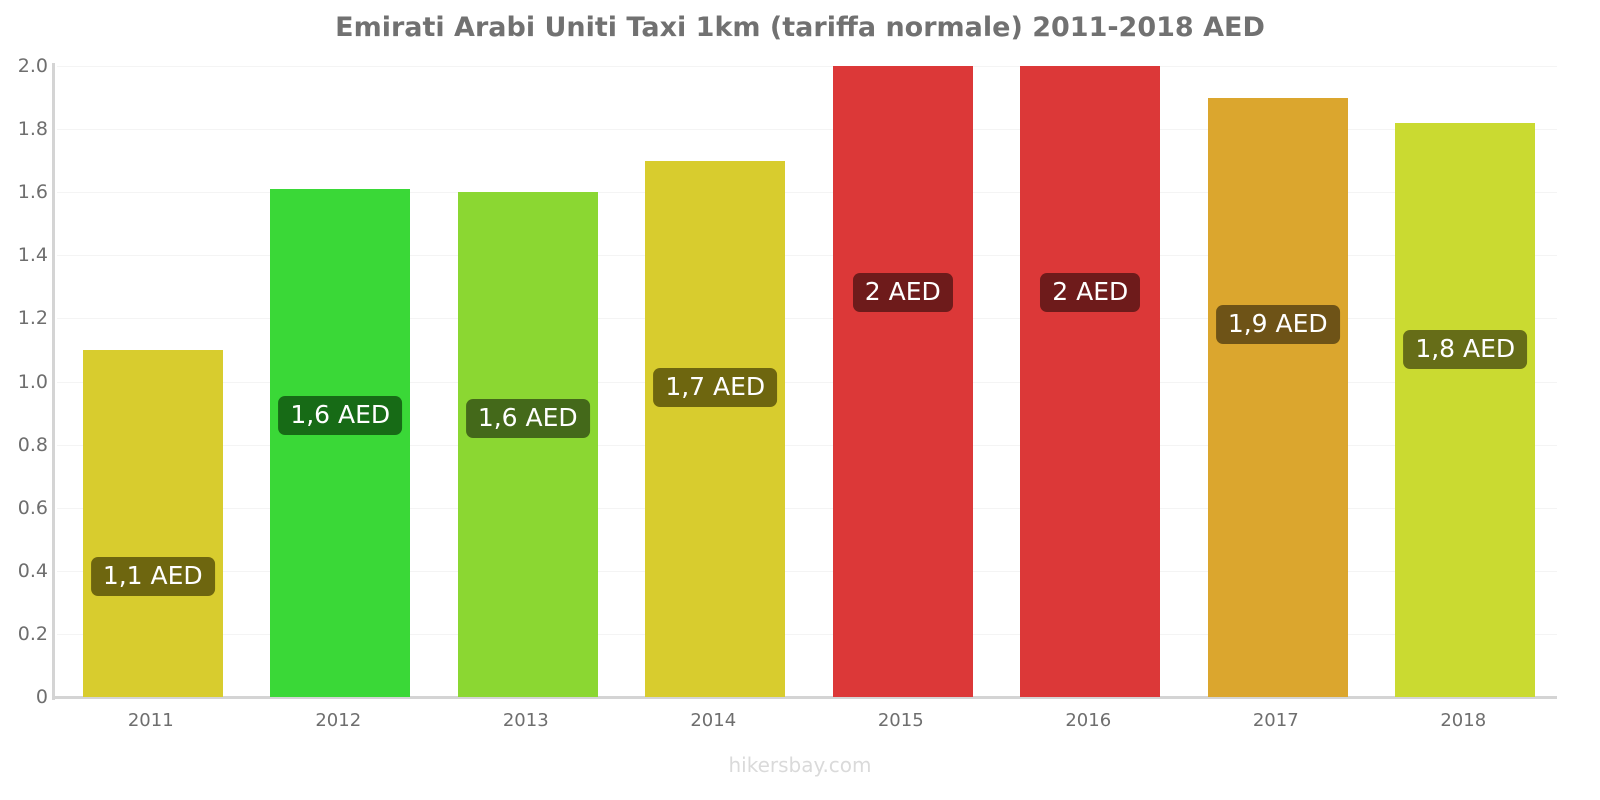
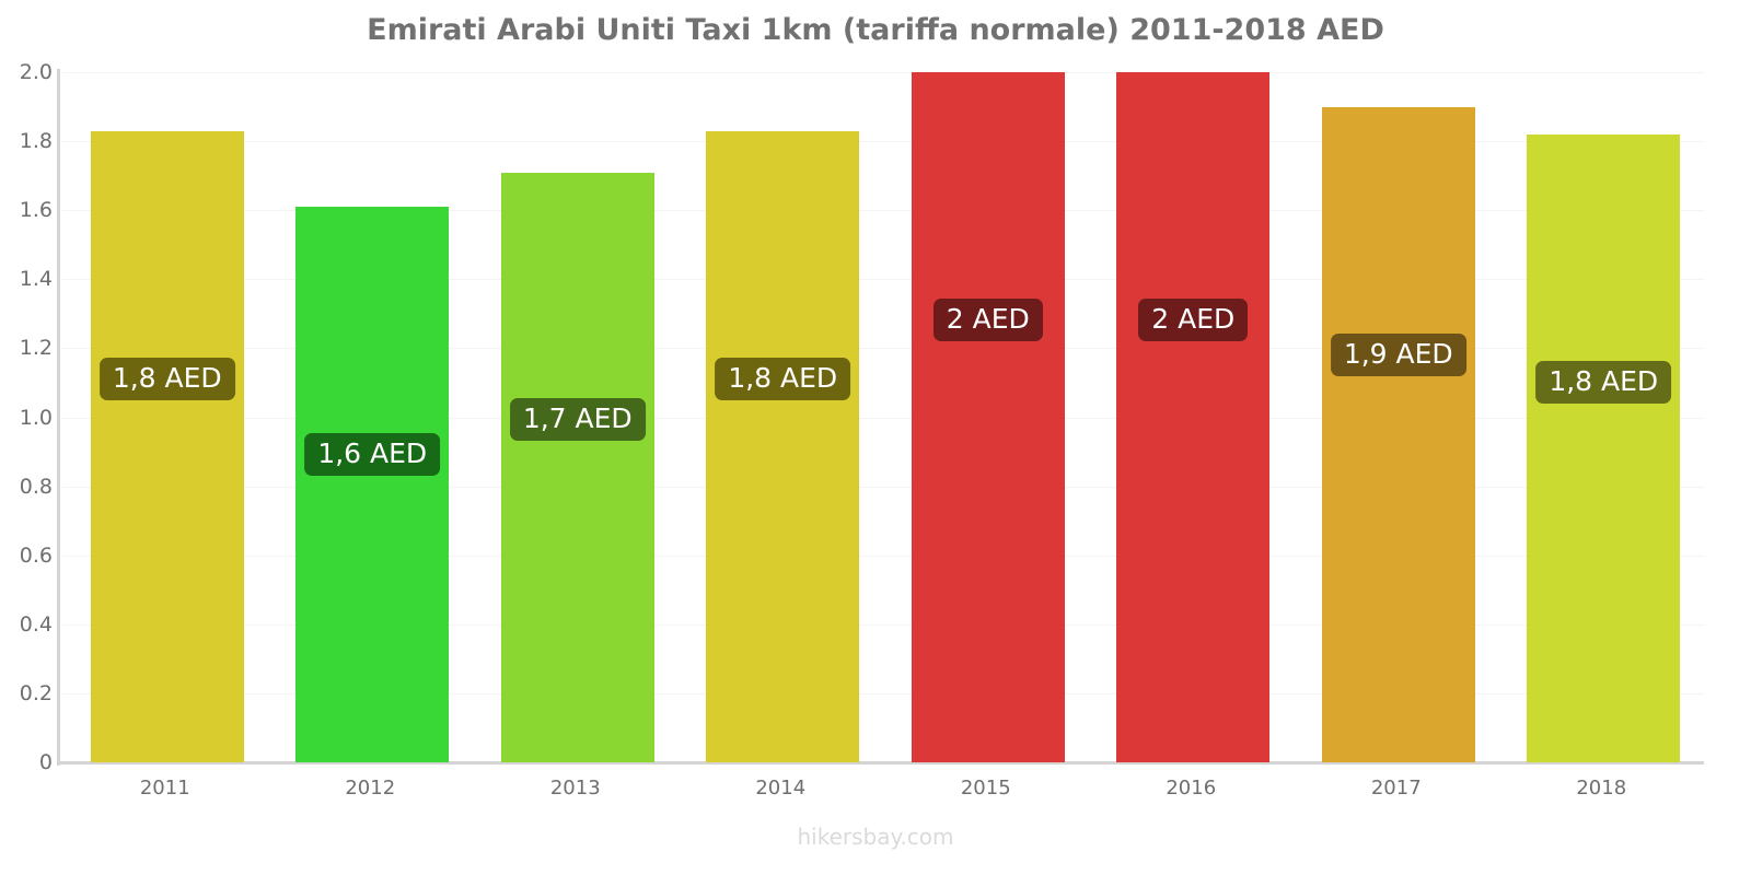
2011: 1,1 -> 1,8
2013: 1,6 -> 1,7
2014: 1,7 -> 1,8
